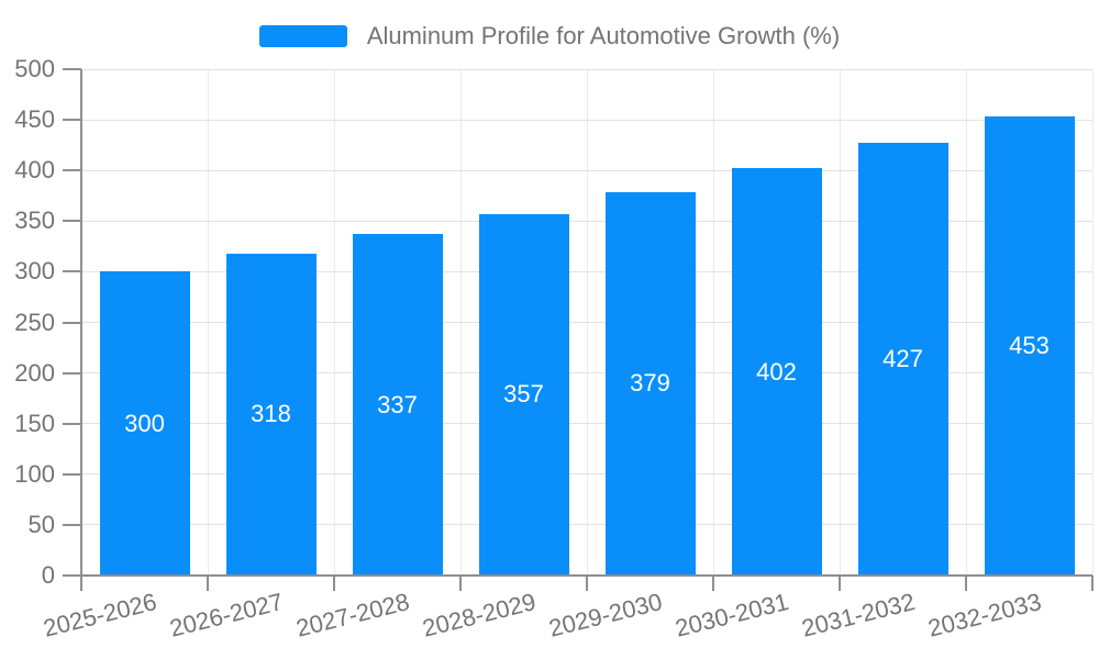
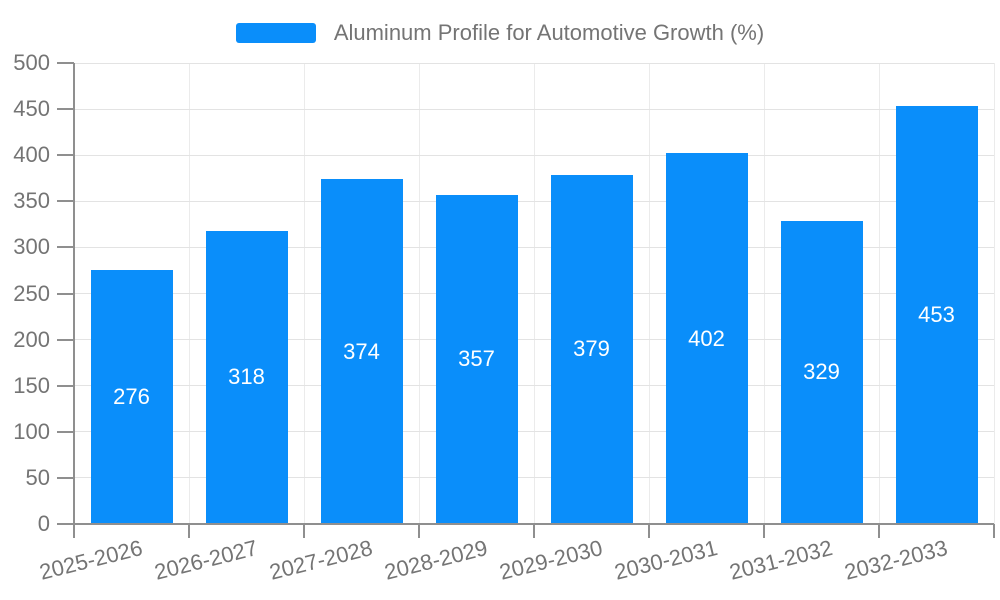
2025-2026: 300 -> 276
2027-2028: 337 -> 374
2031-2032: 427 -> 329
